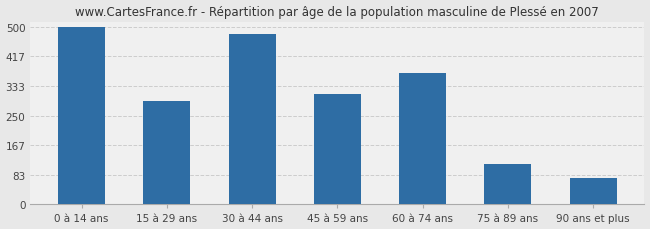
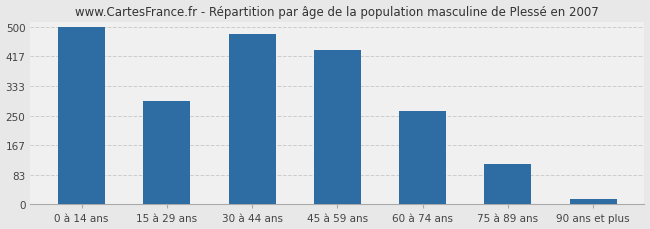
45 à 59 ans: 310 -> 435
60 à 74 ans: 370 -> 262
90 ans et plus: 75 -> 14
